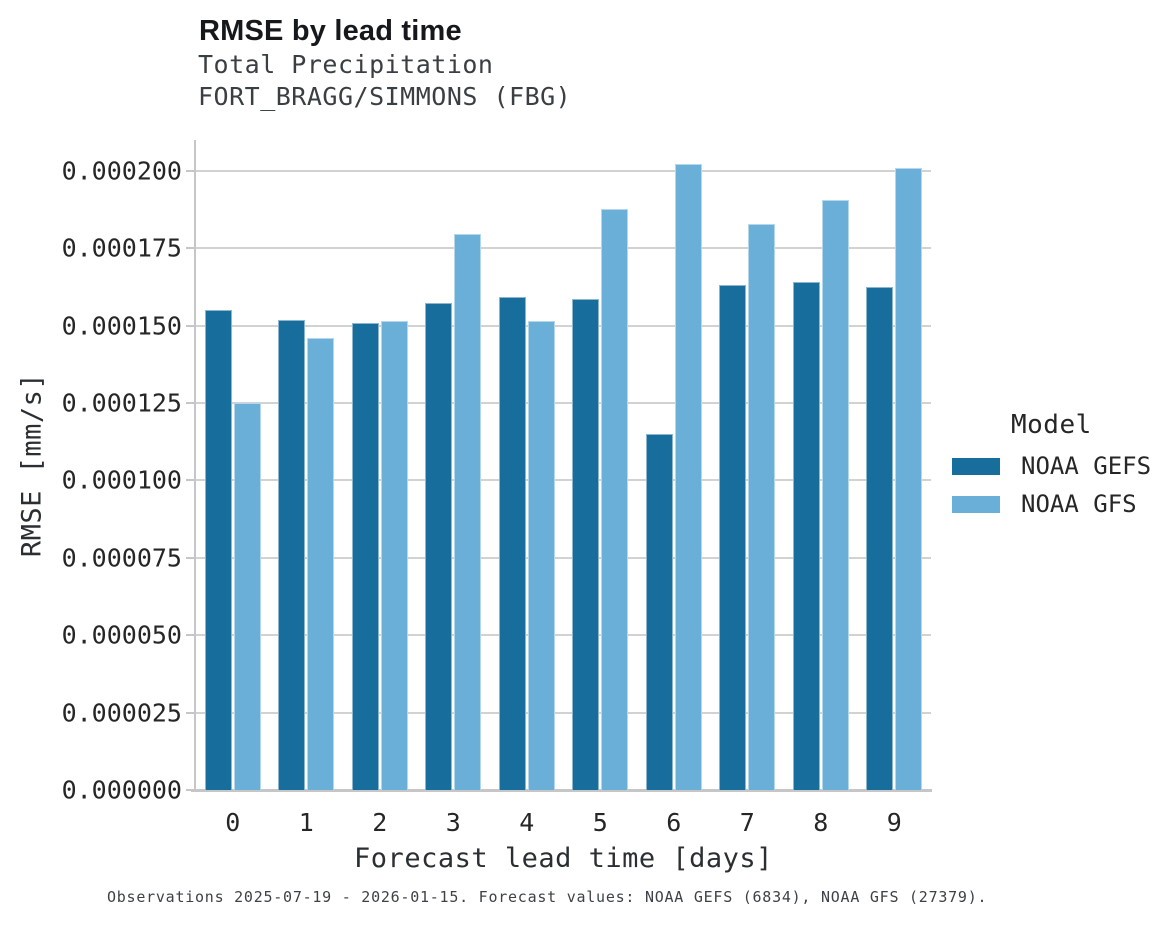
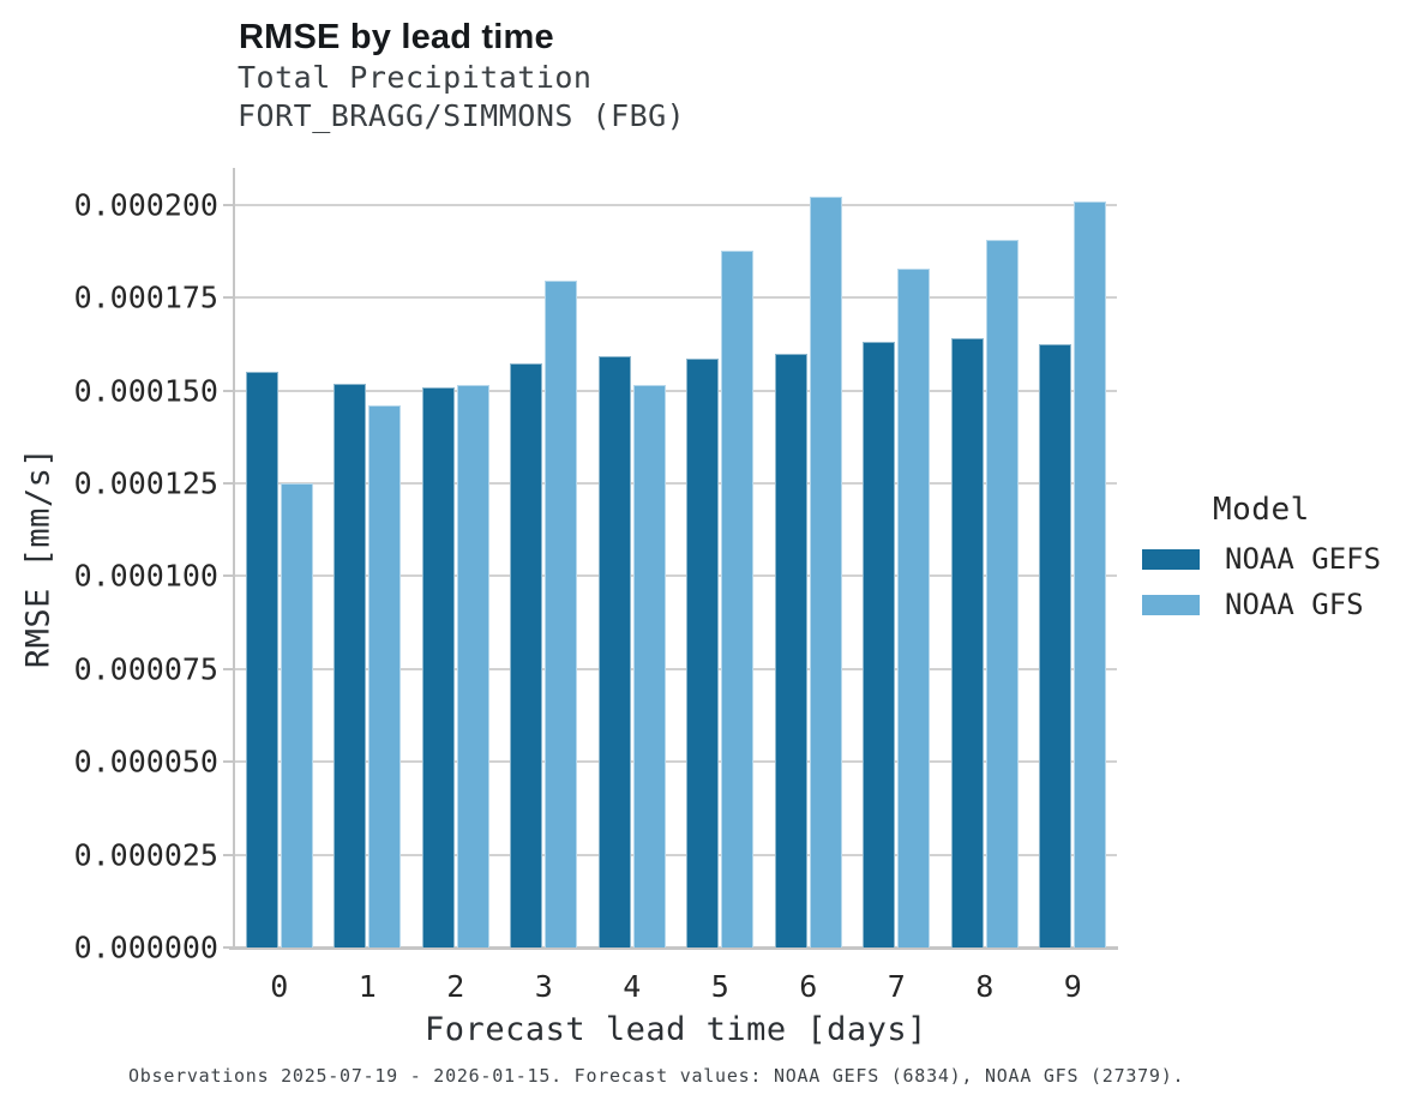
NOAA GEFS/6: 0.000115 -> 0.000160
